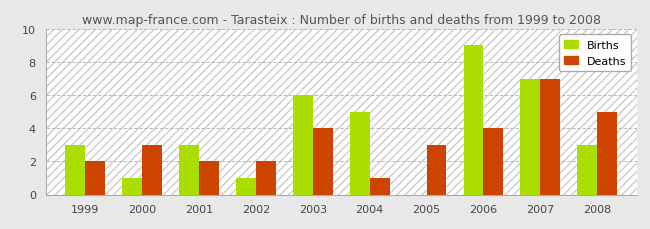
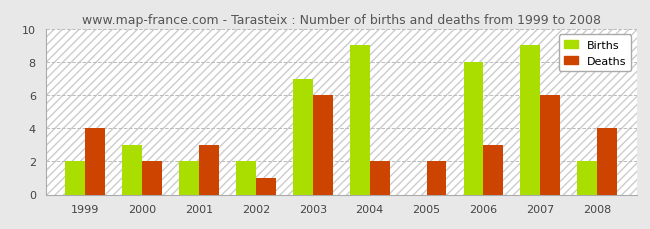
Births/1999: 3 -> 2
Deaths/1999: 2 -> 4
Births/2000: 1 -> 3
Deaths/2000: 3 -> 2
Births/2001: 3 -> 2
Deaths/2001: 2 -> 3
Births/2002: 1 -> 2
Deaths/2002: 2 -> 1
Births/2003: 6 -> 7
Deaths/2003: 4 -> 6
Births/2004: 5 -> 9
Deaths/2004: 1 -> 2
Deaths/2005: 3 -> 2
Births/2006: 9 -> 8
Deaths/2006: 4 -> 3
Births/2007: 7 -> 9
Deaths/2007: 7 -> 6
Births/2008: 3 -> 2
Deaths/2008: 5 -> 4
